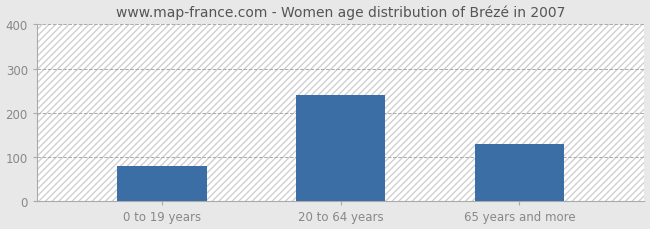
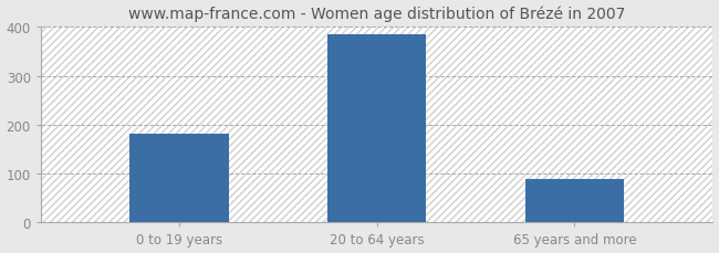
0 to 19 years: 80 -> 181
20 to 64 years: 240 -> 385
65 years and more: 130 -> 90
